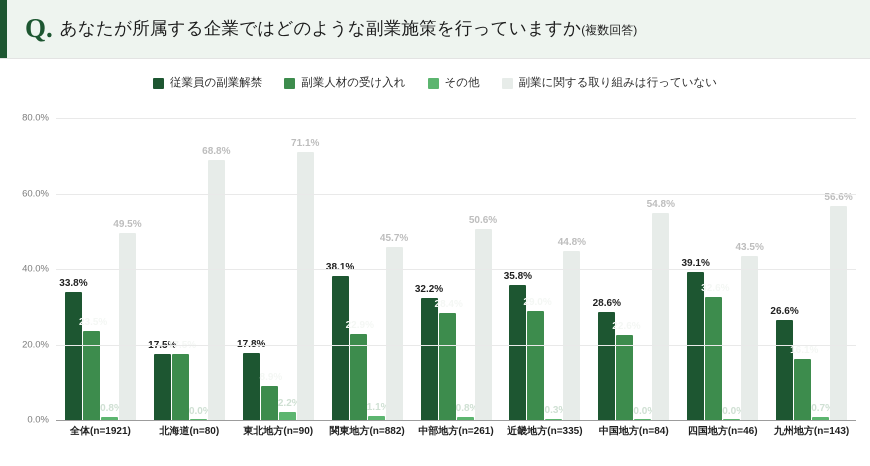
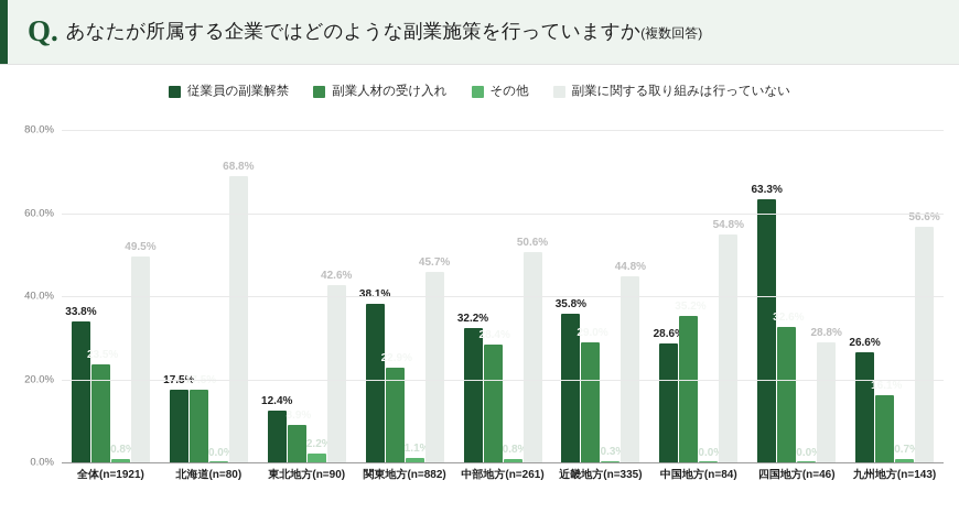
従業員の副業解禁/東北地方(n=90): 17.8% -> 12.4%
副業に関する取り組みは行っていない/東北地方(n=90): 71.1% -> 42.6%
副業人材の受け入れ/中国地方(n=84): 22.6% -> 35.2%
従業員の副業解禁/四国地方(n=46): 39.1% -> 63.3%
副業に関する取り組みは行っていない/四国地方(n=46): 43.5% -> 28.8%
